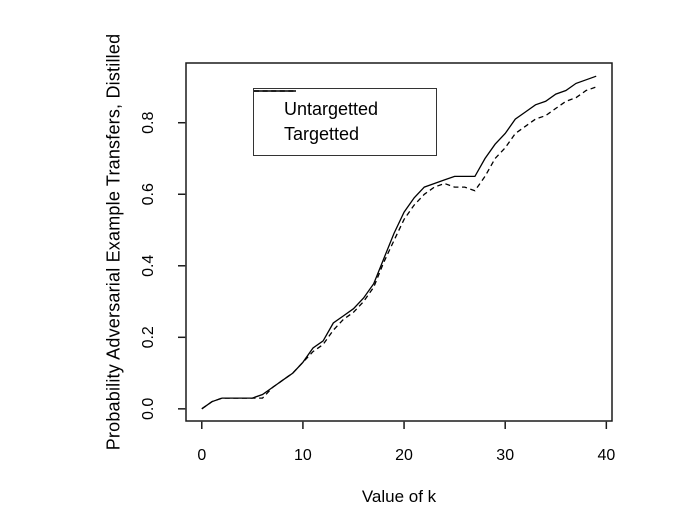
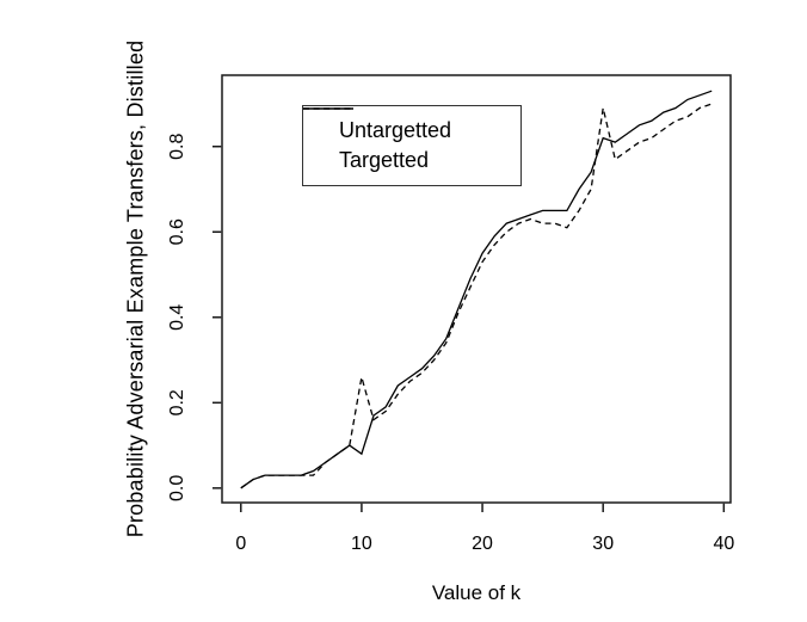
Untargetted/10: 0.13 -> 0.08
Targetted/10: 0.13 -> 0.26
Untargetted/30: 0.77 -> 0.82
Targetted/30: 0.73 -> 0.89
